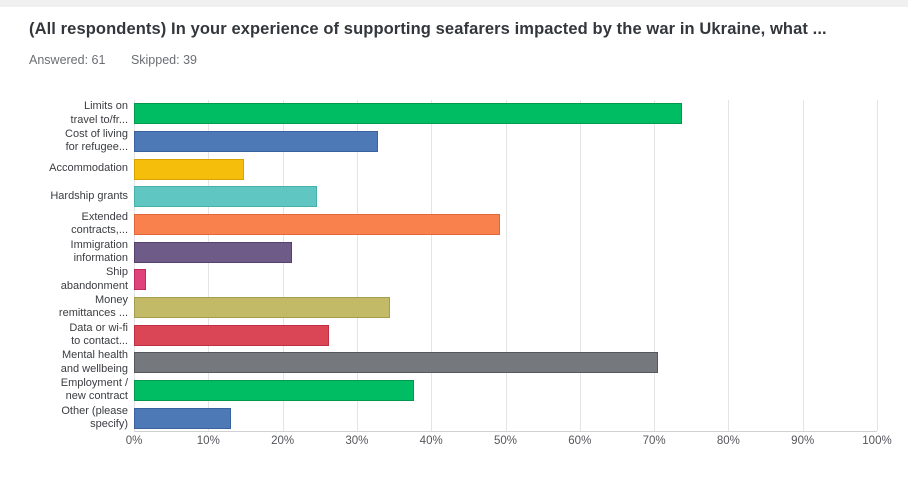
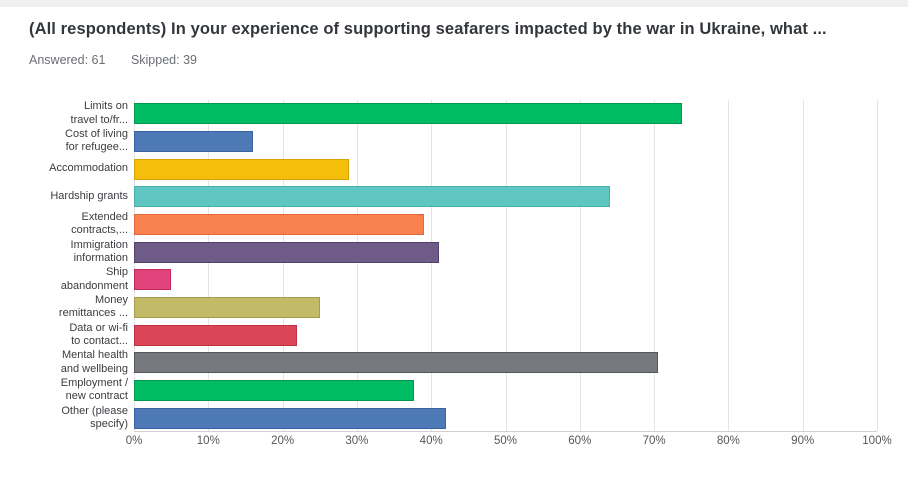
Cost of living for refugee...: 33% -> 16%
Accommodation: 15% -> 29%
Hardship grants: 25% -> 64%
Extended contracts,...: 49% -> 39%
Immigration information: 21% -> 41%
Ship abandonment: 2% -> 5%
Money remittances ...: 34% -> 25%
Data or wi-fi to contact...: 26% -> 22%
Other (please specify): 13% -> 42%
